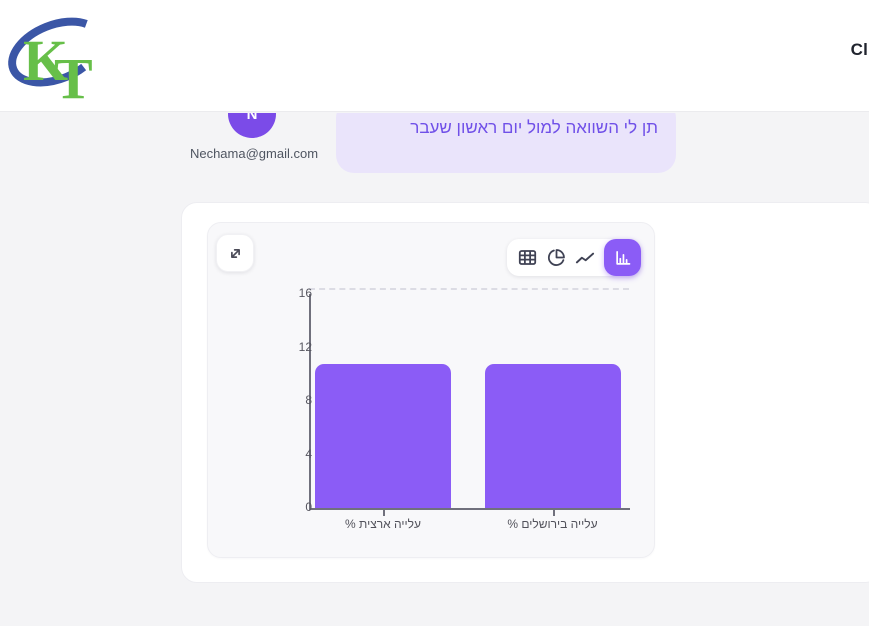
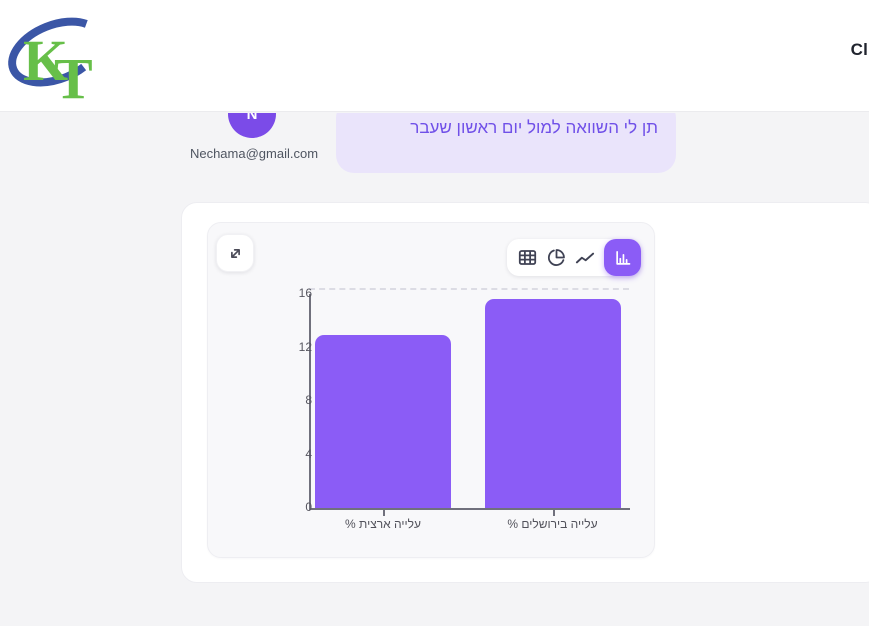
עלייה ארצית %: 10.8 -> 12.9
עלייה בירושלים %: 10.8 -> 15.6
